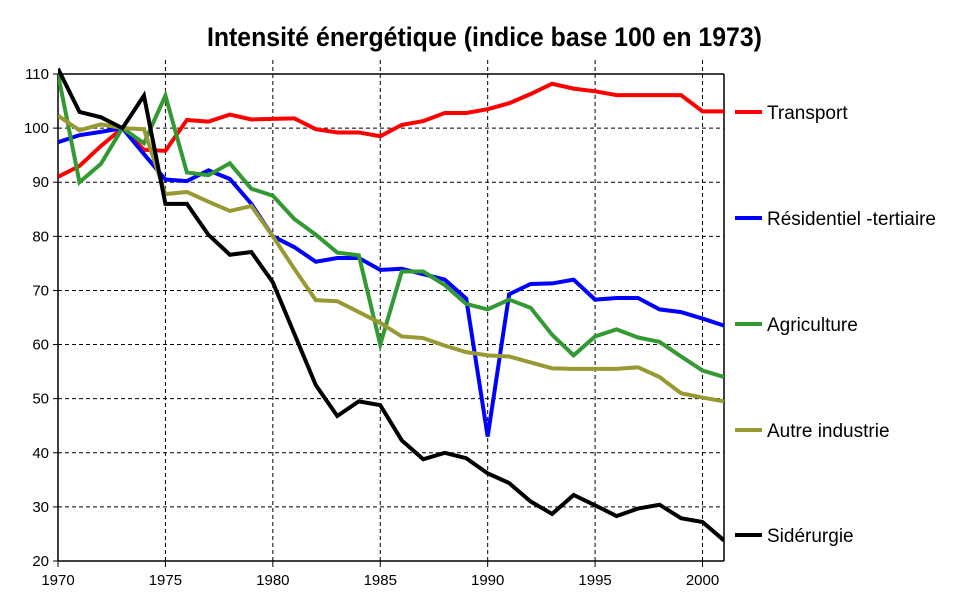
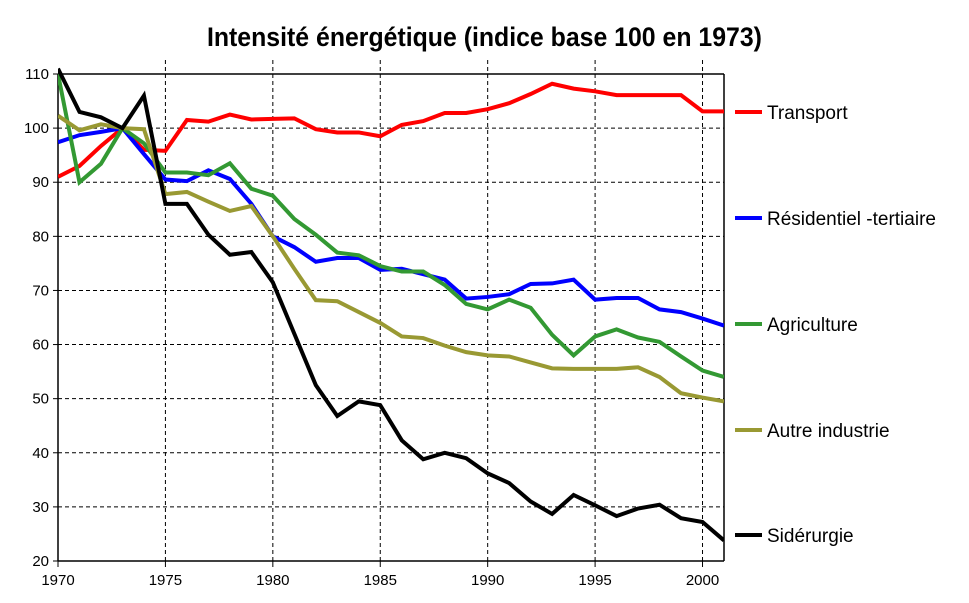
Agriculture/1975: 106 -> 92
Agriculture/1985: 60 -> 74
Résidentiel -tertiaire/1990: 43 -> 69
